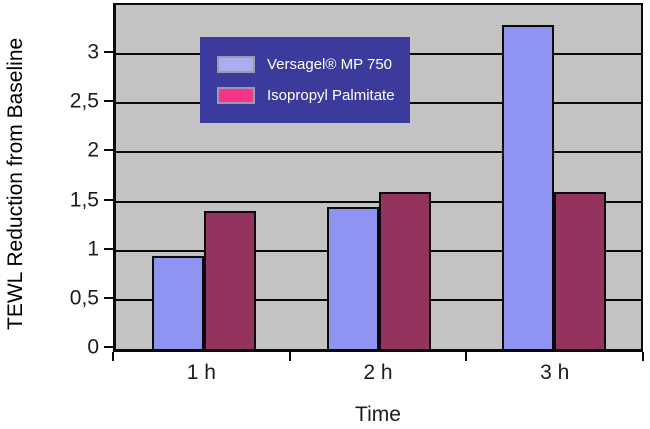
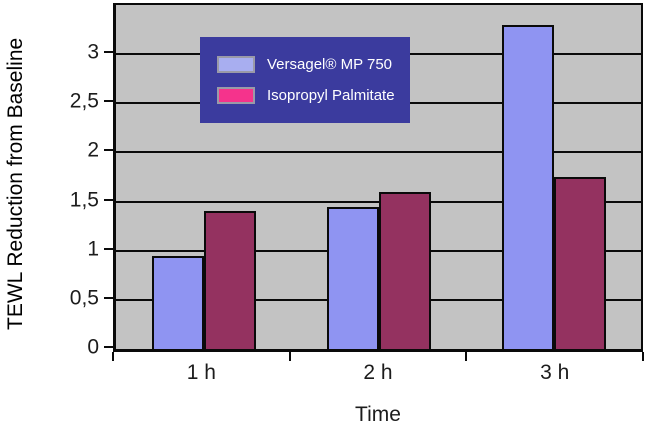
Isopropyl Palmitate/3 h: 1.6 -> 1.8
